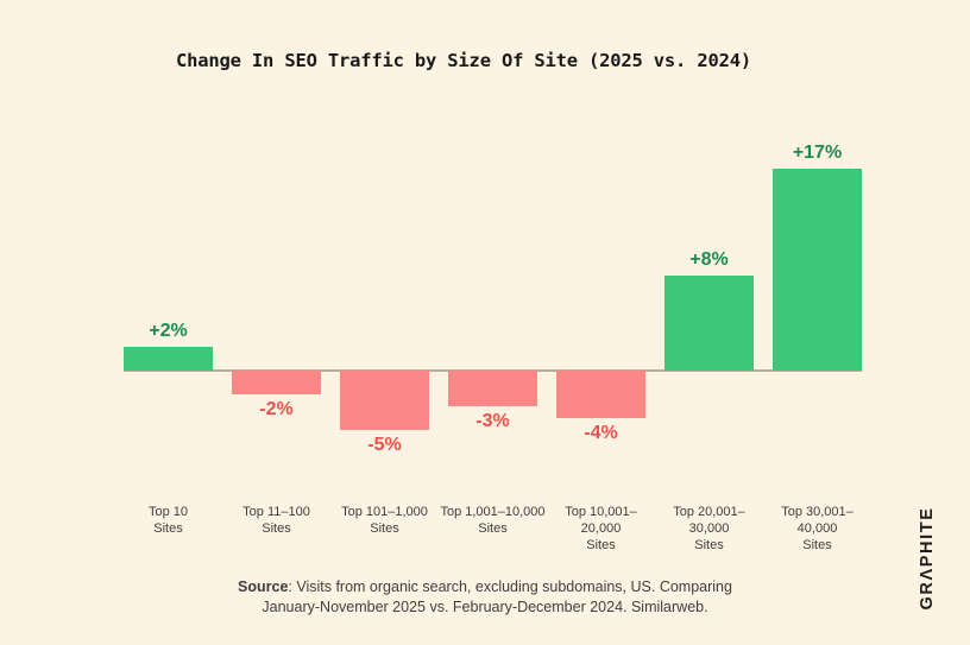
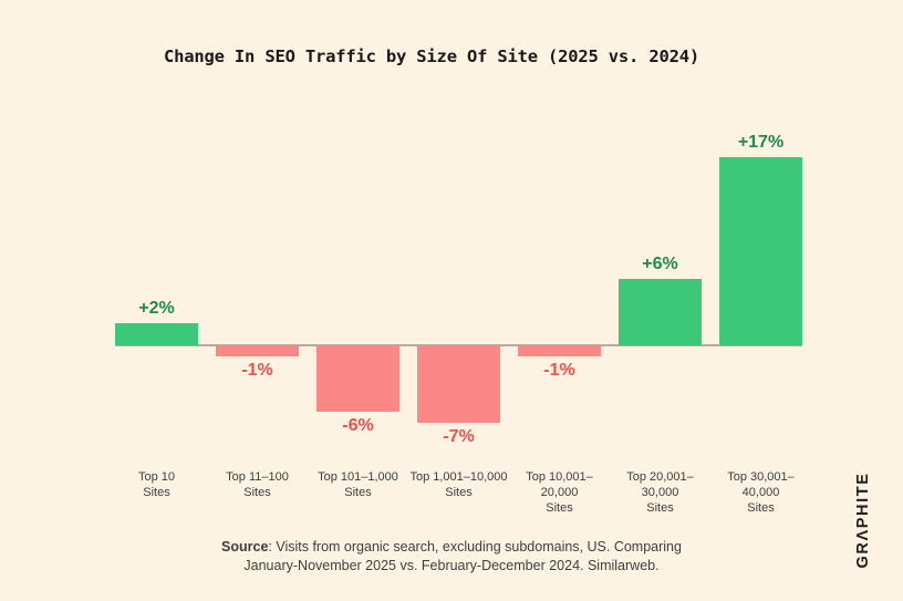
Top 11–100 Sites: -2% -> -1%
Top 101–1,000 Sites: -5% -> -6%
Top 1,001–10,000 Sites: -3% -> -7%
Top 10,001–20,000 Sites: -4% -> -1%
Top 20,001–30,000 Sites: +8% -> +6%
